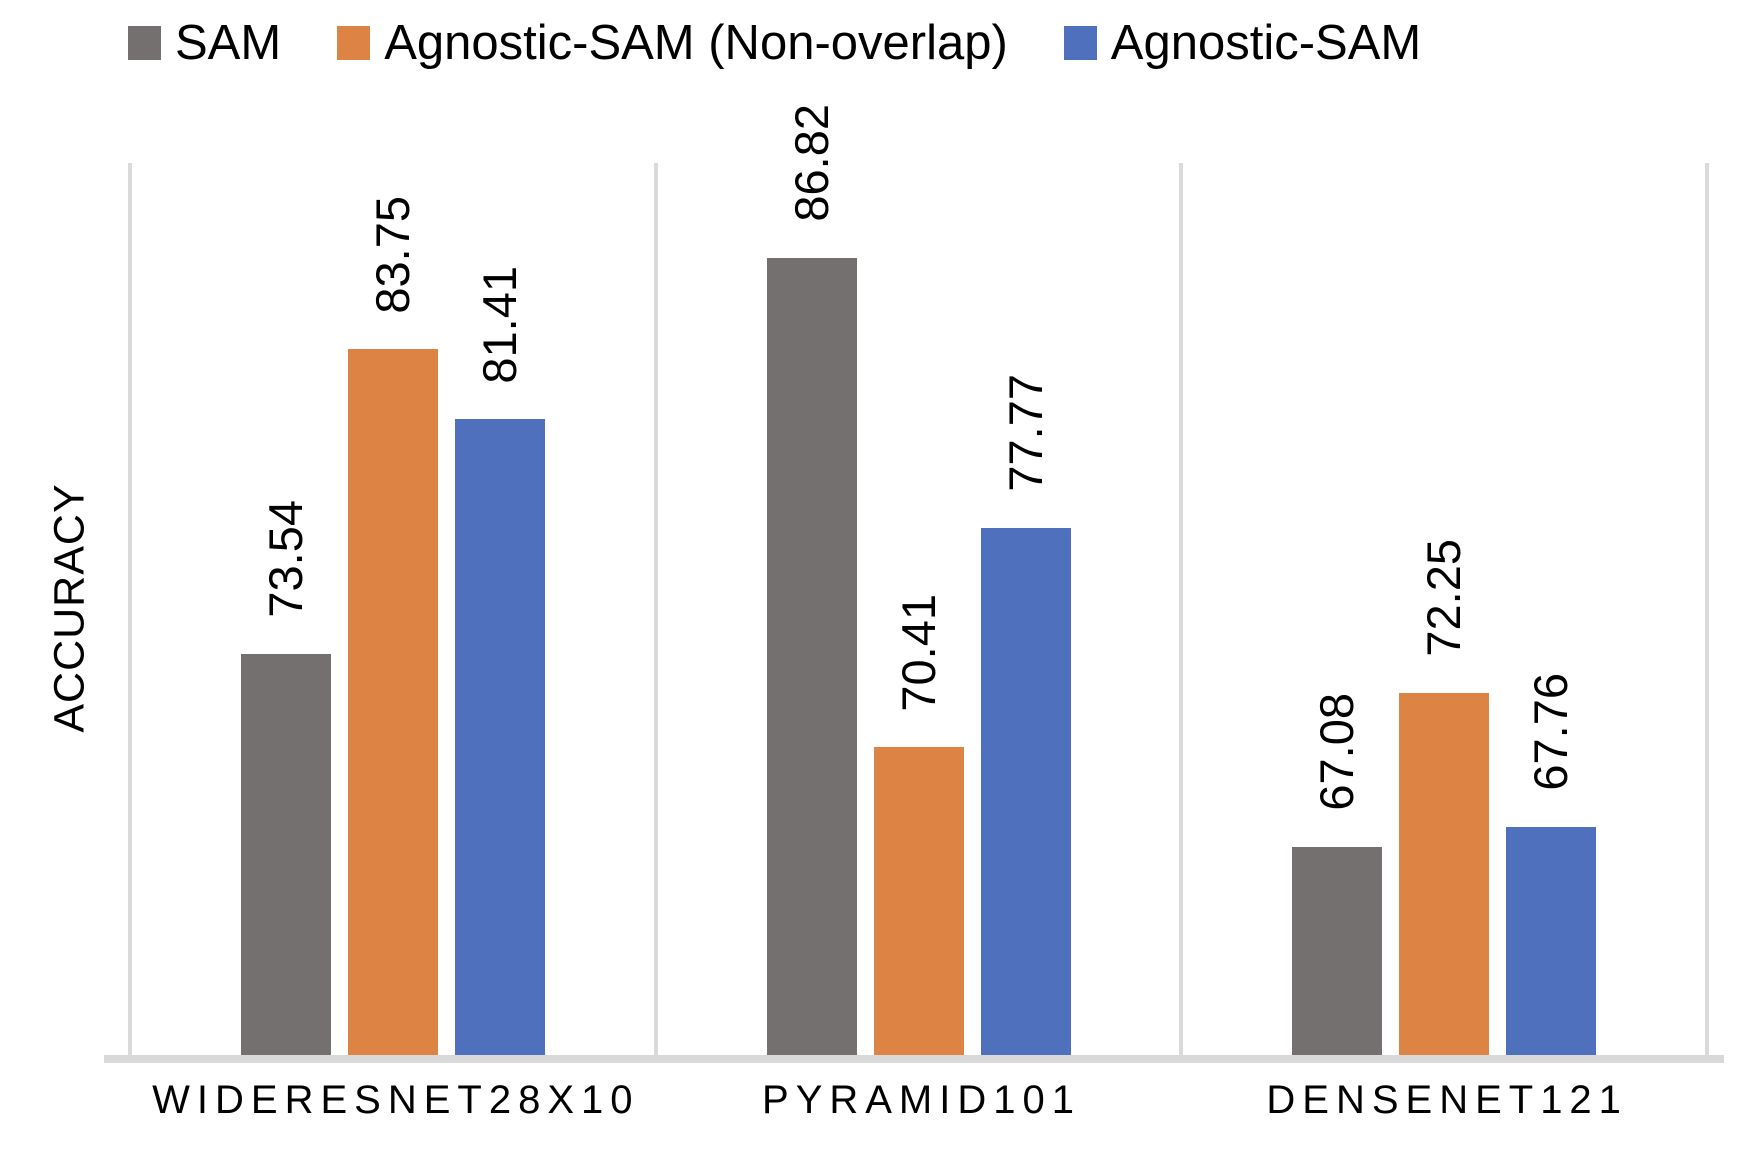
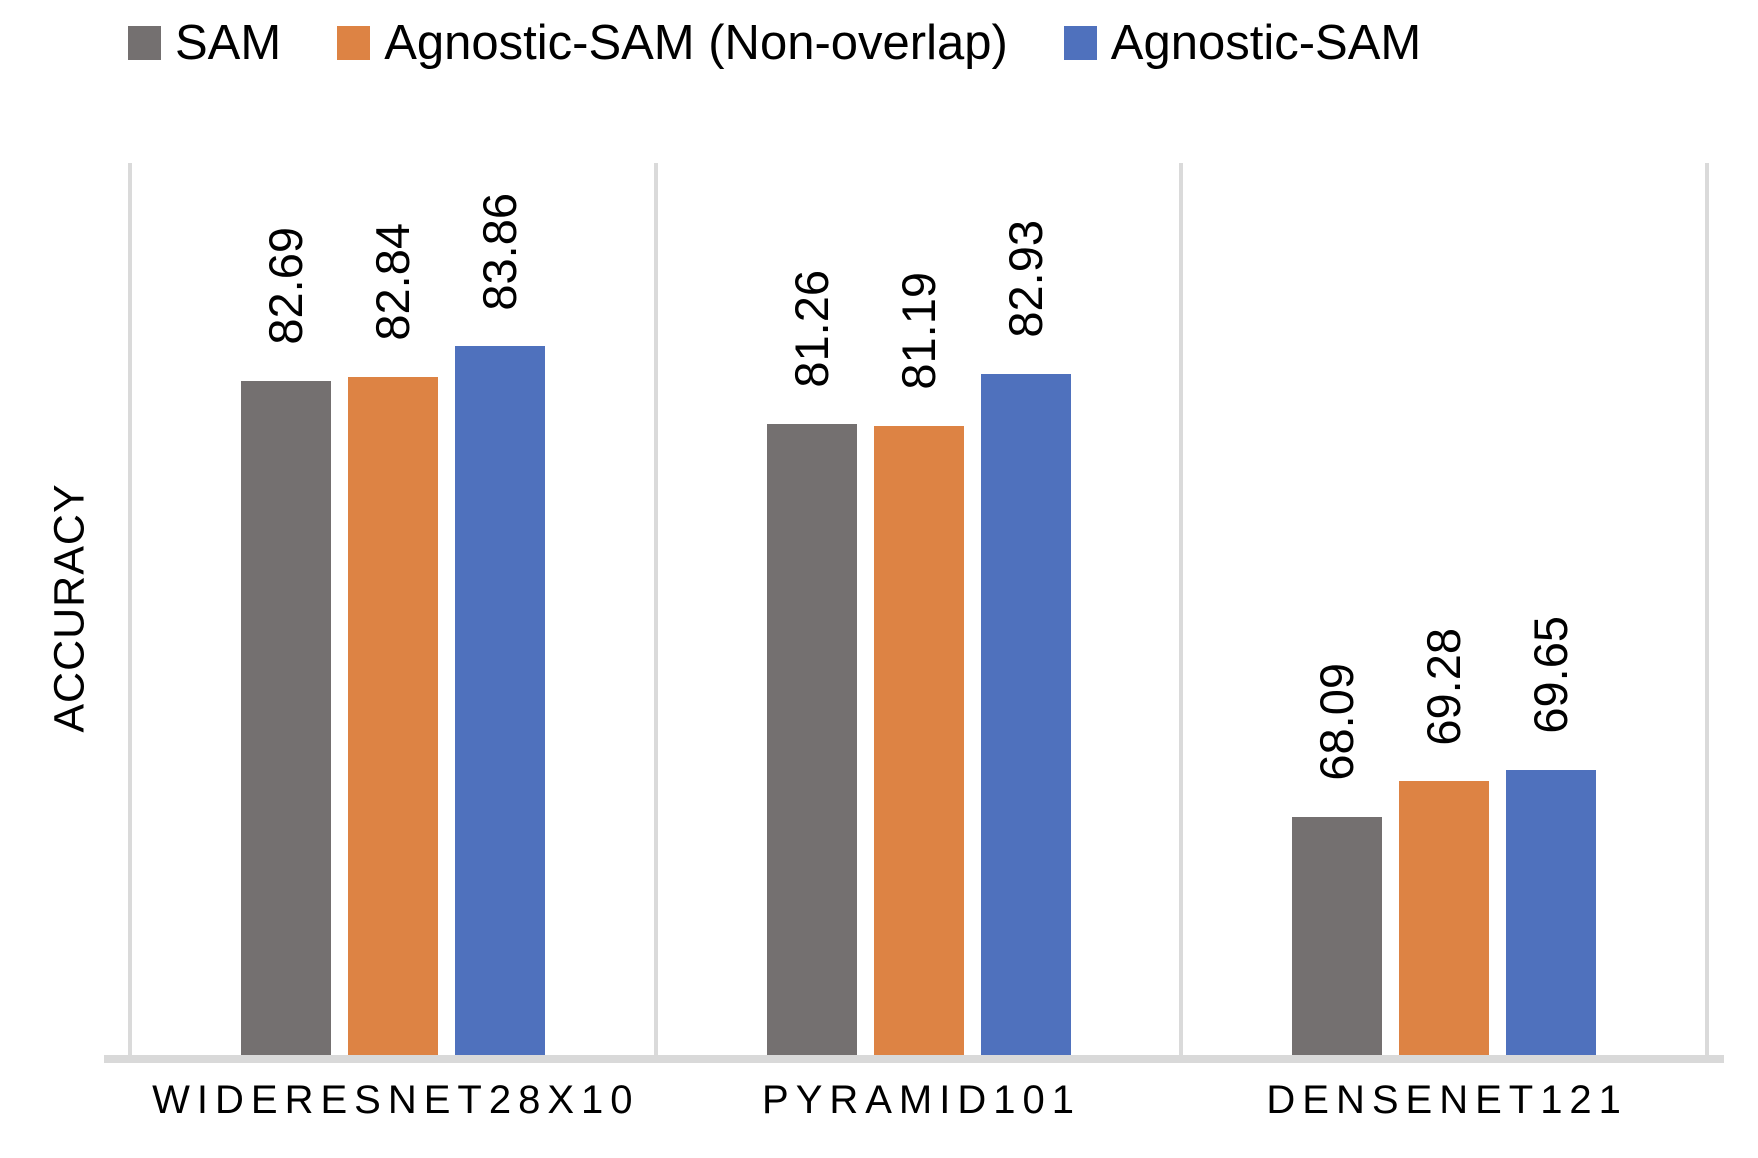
SAM/WIDERESNET28X10: 73.54 -> 82.69
Agnostic-SAM (Non-overlap)/WIDERESNET28X10: 83.75 -> 82.84
Agnostic-SAM/WIDERESNET28X10: 81.41 -> 83.86
SAM/PYRAMID101: 86.82 -> 81.26
Agnostic-SAM (Non-overlap)/PYRAMID101: 70.41 -> 81.19
Agnostic-SAM/PYRAMID101: 77.77 -> 82.93
SAM/DENSENET121: 67.08 -> 68.09
Agnostic-SAM (Non-overlap)/DENSENET121: 72.25 -> 69.28
Agnostic-SAM/DENSENET121: 67.76 -> 69.65
